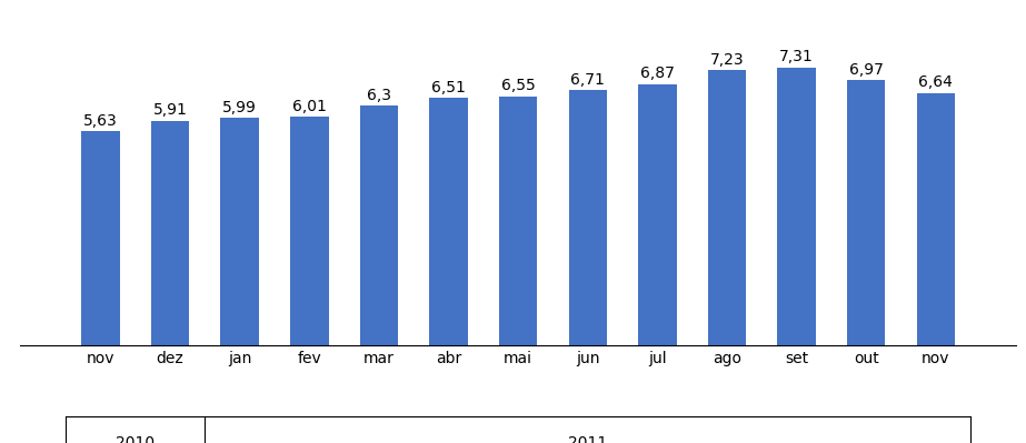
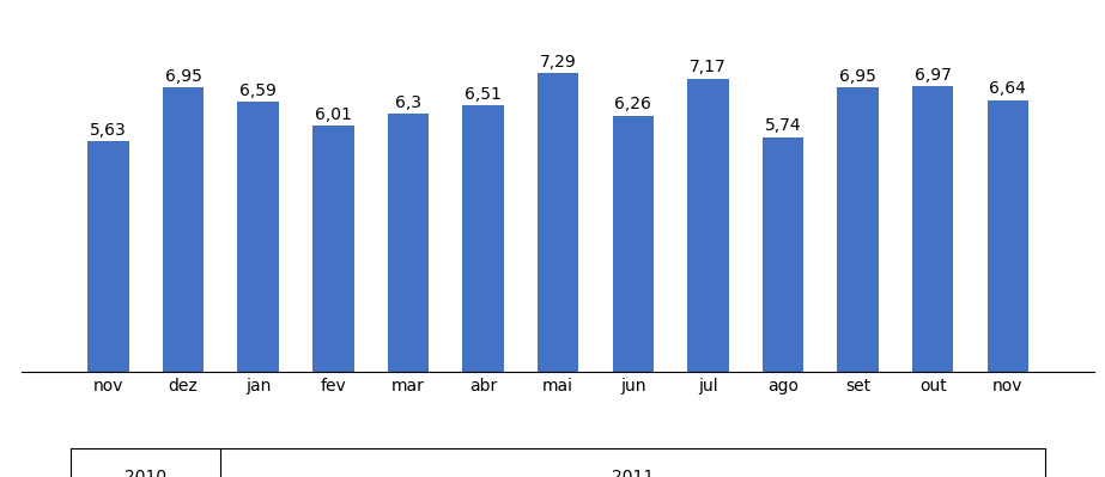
dez: 5,91 -> 6,95
jan: 5,99 -> 6,59
mai: 6,55 -> 7,29
jun: 6,71 -> 6,26
jul: 6,87 -> 7,17
ago: 7,23 -> 5,74
set: 7,31 -> 6,95
